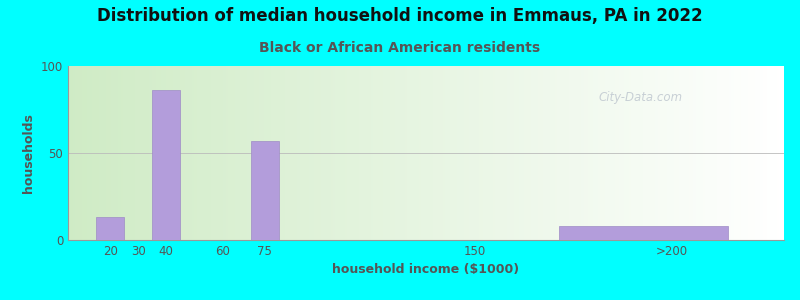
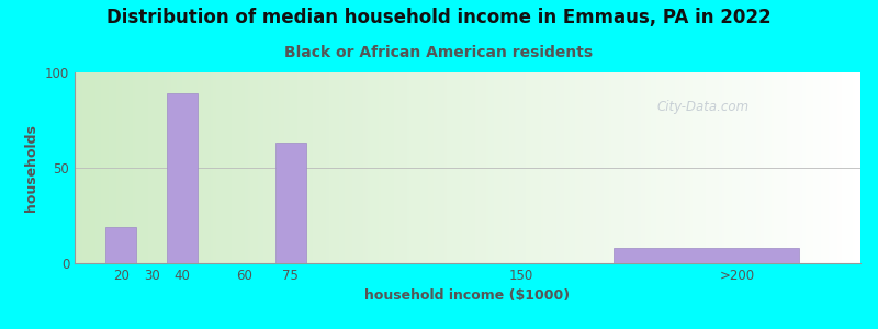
20: 13 -> 19
40: 86 -> 89
75: 57 -> 63
